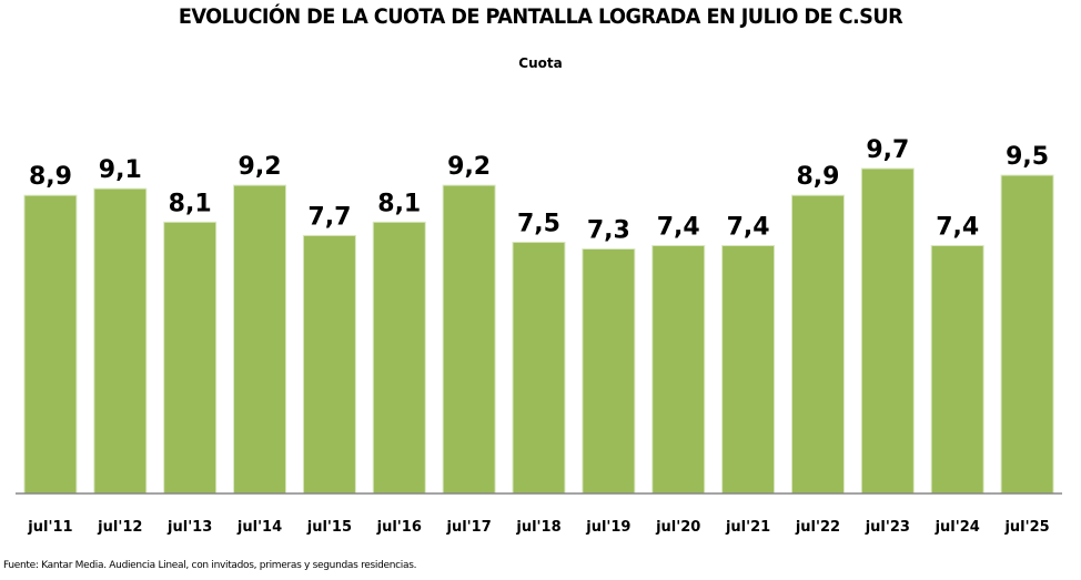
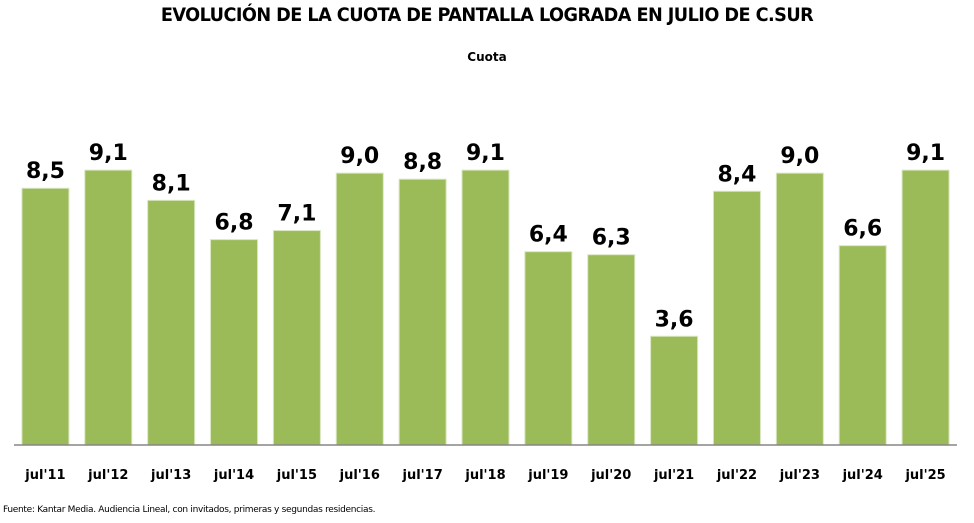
jul'11: 8,9 -> 8,5
jul'14: 9,2 -> 6,8
jul'15: 7,7 -> 7,1
jul'16: 8,1 -> 9,0
jul'17: 9,2 -> 8,8
jul'18: 7,5 -> 9,1
jul'19: 7,3 -> 6,4
jul'20: 7,4 -> 6,3
jul'21: 7,4 -> 3,6
jul'22: 8,9 -> 8,4
jul'23: 9,7 -> 9,0
jul'24: 7,4 -> 6,6
jul'25: 9,5 -> 9,1
